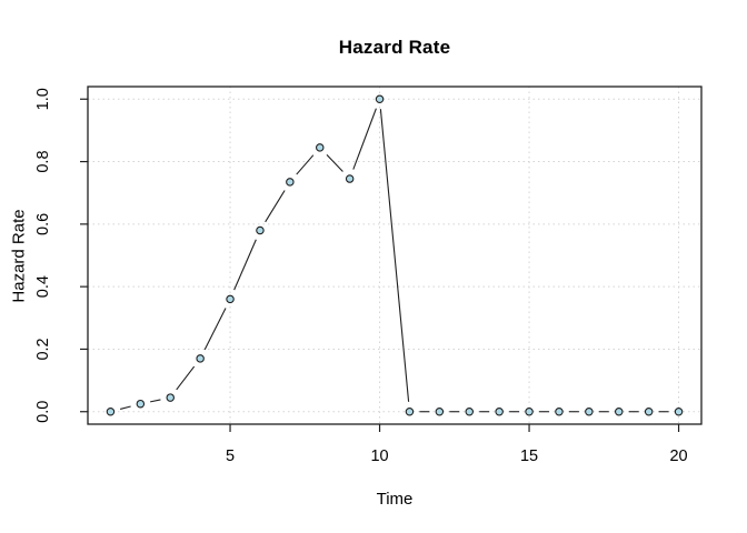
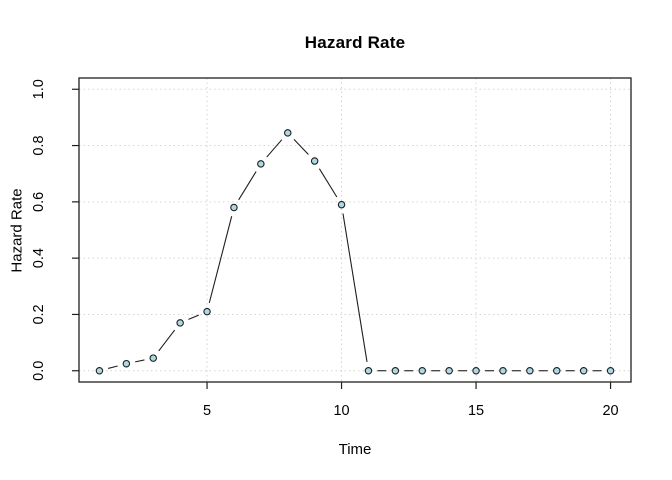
5: 0.36 -> 0.21
10: 1.00 -> 0.59
